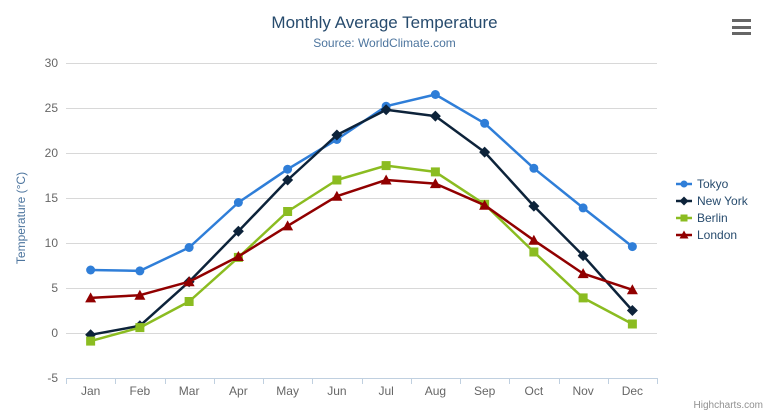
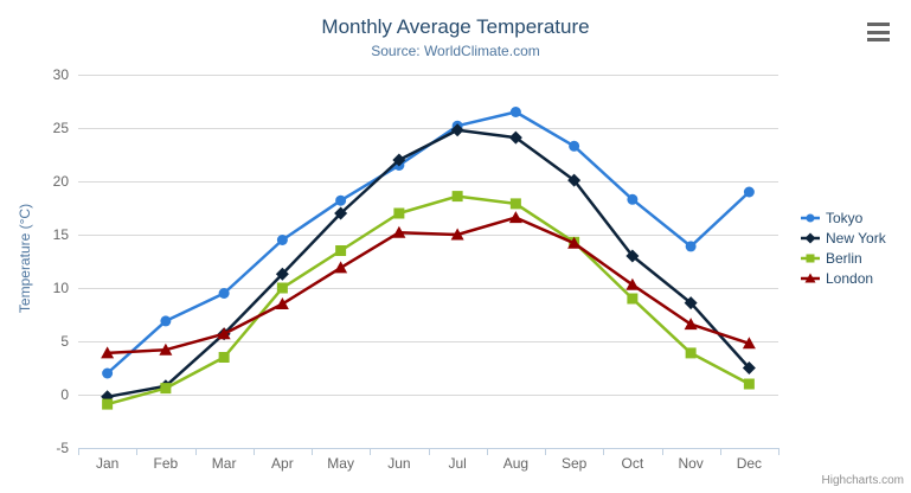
Tokyo/Jan: 7 -> 2
Berlin/Apr: 8 -> 10
London/Jul: 17 -> 15
New York/Oct: 14 -> 13
Tokyo/Dec: 10 -> 19
